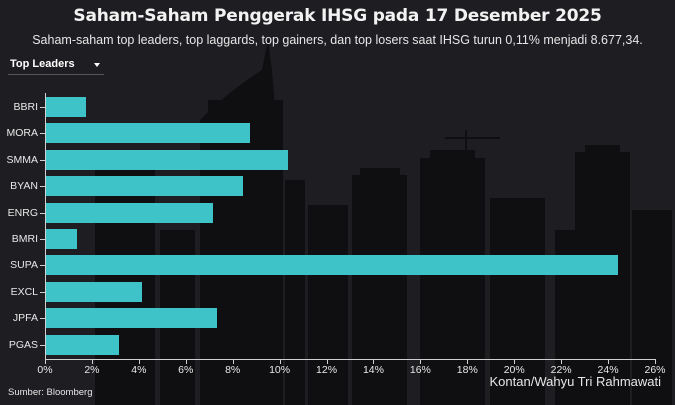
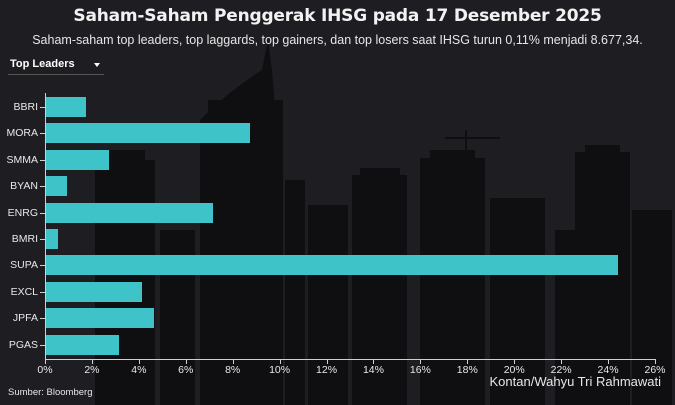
SMMA: 10.3% -> 2.7%
BYAN: 8.4% -> 0.9%
BMRI: 1.3% -> 0.5%
JPFA: 7.3% -> 4.6%
